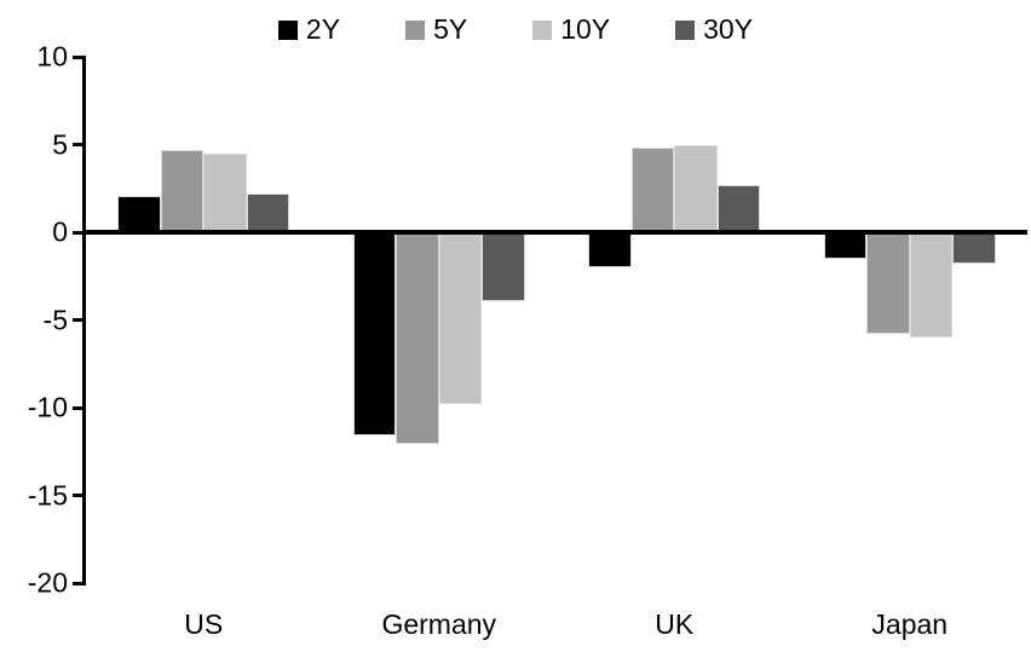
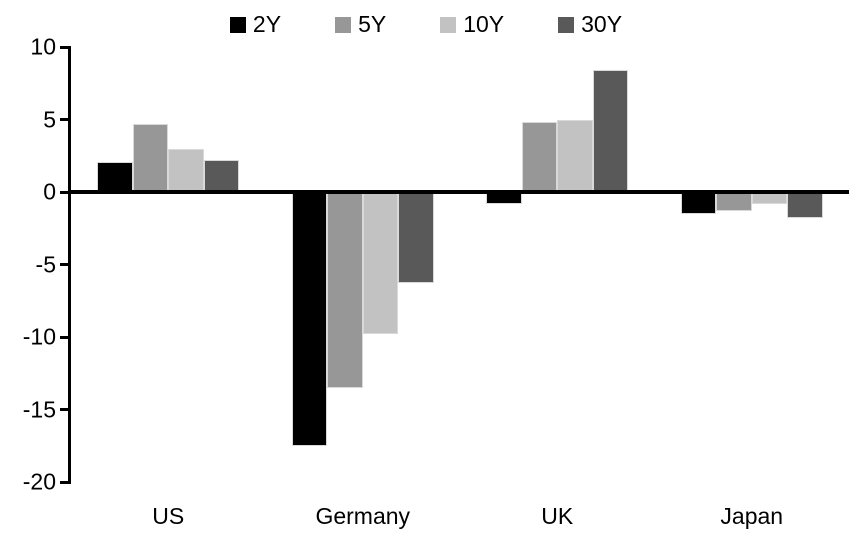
10Y/US: 4.5 -> 3.0
2Y/Germany: -11.6 -> -17.5
5Y/Germany: -12.1 -> -13.5
30Y/Germany: -3.9 -> -6.3
2Y/UK: -2.0 -> -0.8
30Y/UK: 2.7 -> 8.4
5Y/Japan: -5.8 -> -1.3
10Y/Japan: -6.0 -> -0.8
